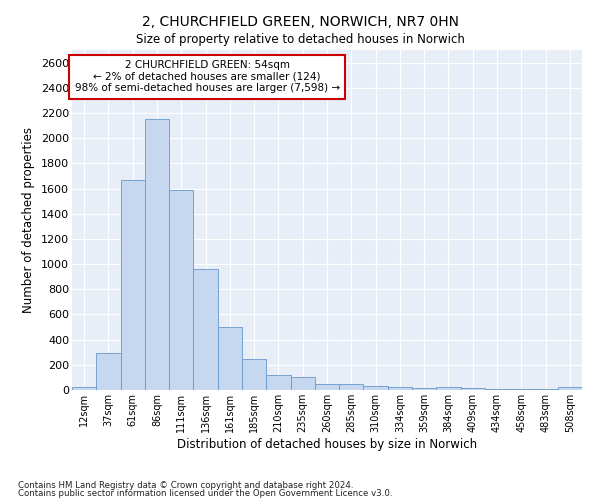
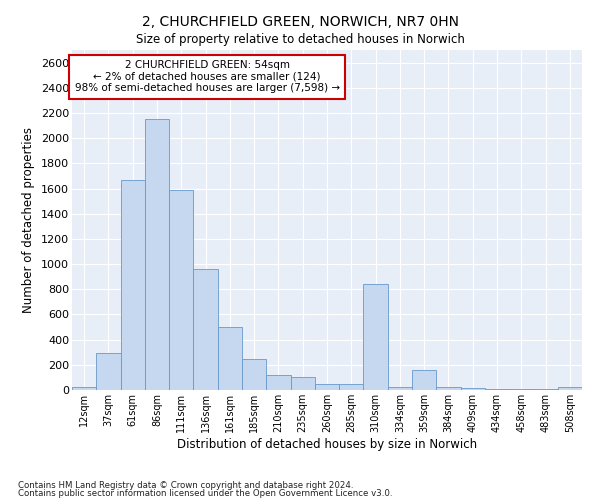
310sqm: 40 -> 840
359sqm: 20 -> 160
